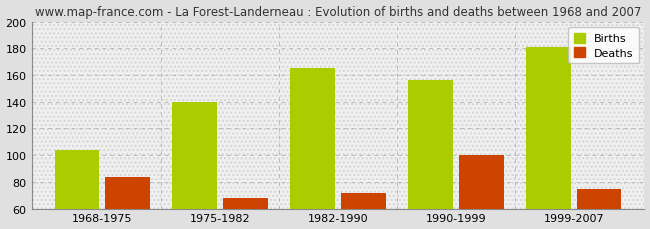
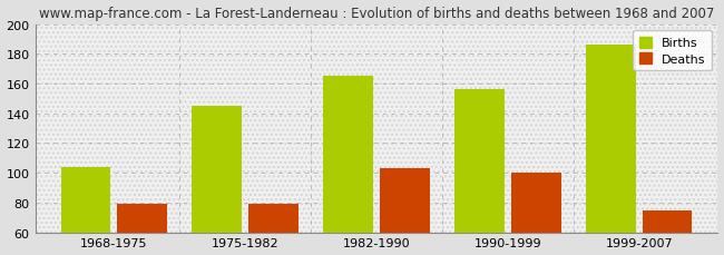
Deaths/1968-1975: 84 -> 79
Births/1975-1982: 140 -> 145
Deaths/1975-1982: 68 -> 79
Deaths/1982-1990: 72 -> 103
Births/1999-2007: 181 -> 186
